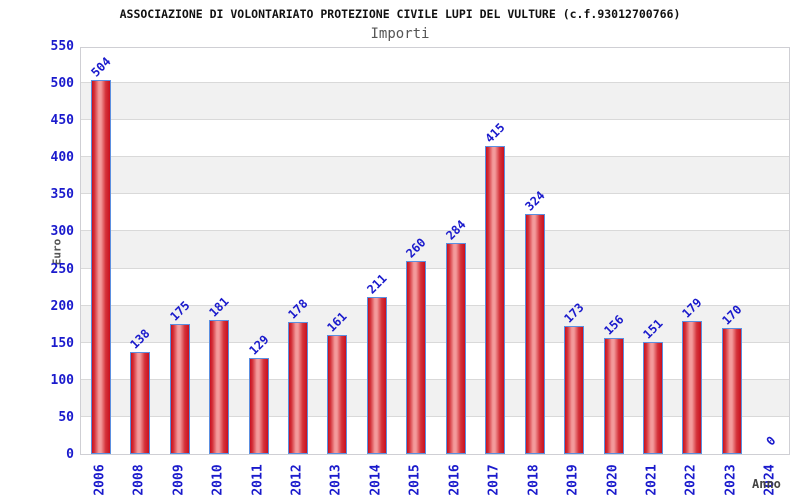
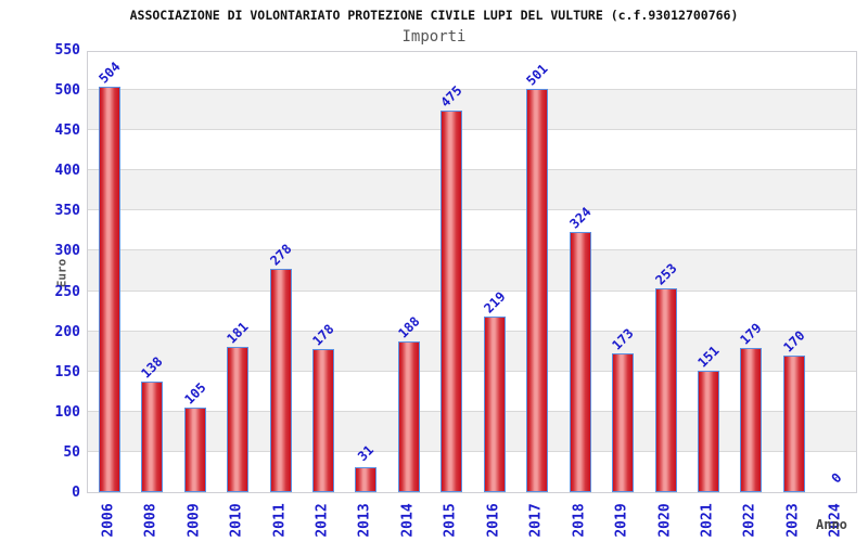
2009: 175 -> 105
2011: 129 -> 278
2013: 161 -> 31
2014: 211 -> 188
2015: 260 -> 475
2016: 284 -> 219
2017: 415 -> 501
2020: 156 -> 253
